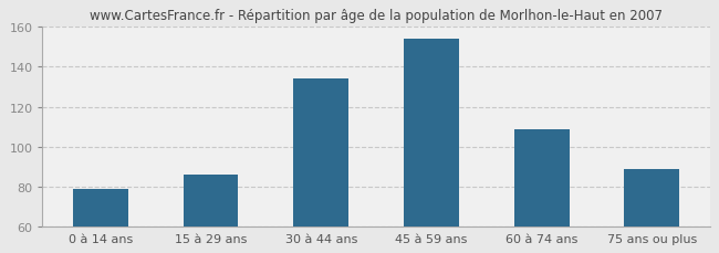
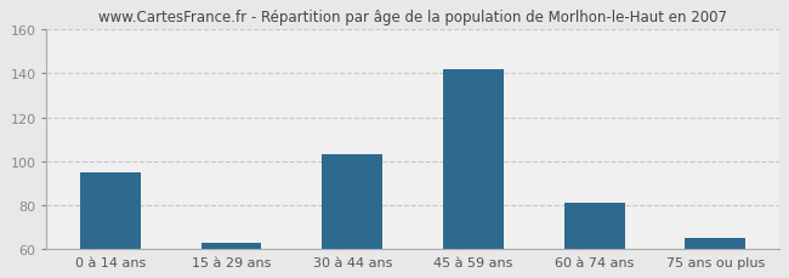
0 à 14 ans: 79 -> 95
15 à 29 ans: 86 -> 63
30 à 44 ans: 134 -> 103
45 à 59 ans: 154 -> 142
60 à 74 ans: 109 -> 81
75 ans ou plus: 89 -> 65
